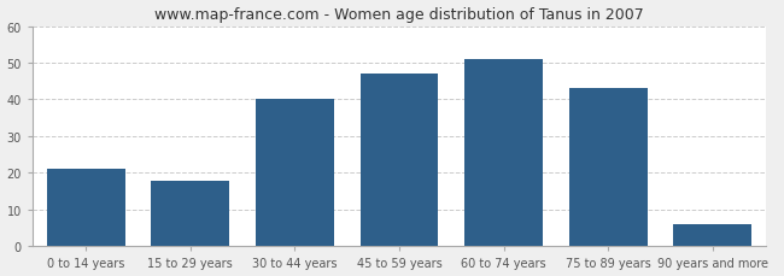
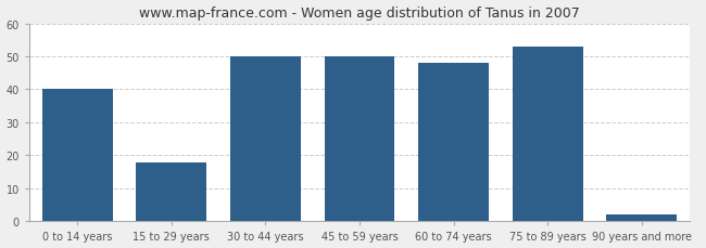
0 to 14 years: 21 -> 40
30 to 44 years: 40 -> 50
45 to 59 years: 47 -> 50
60 to 74 years: 51 -> 48
75 to 89 years: 43 -> 53
90 years and more: 6 -> 2
